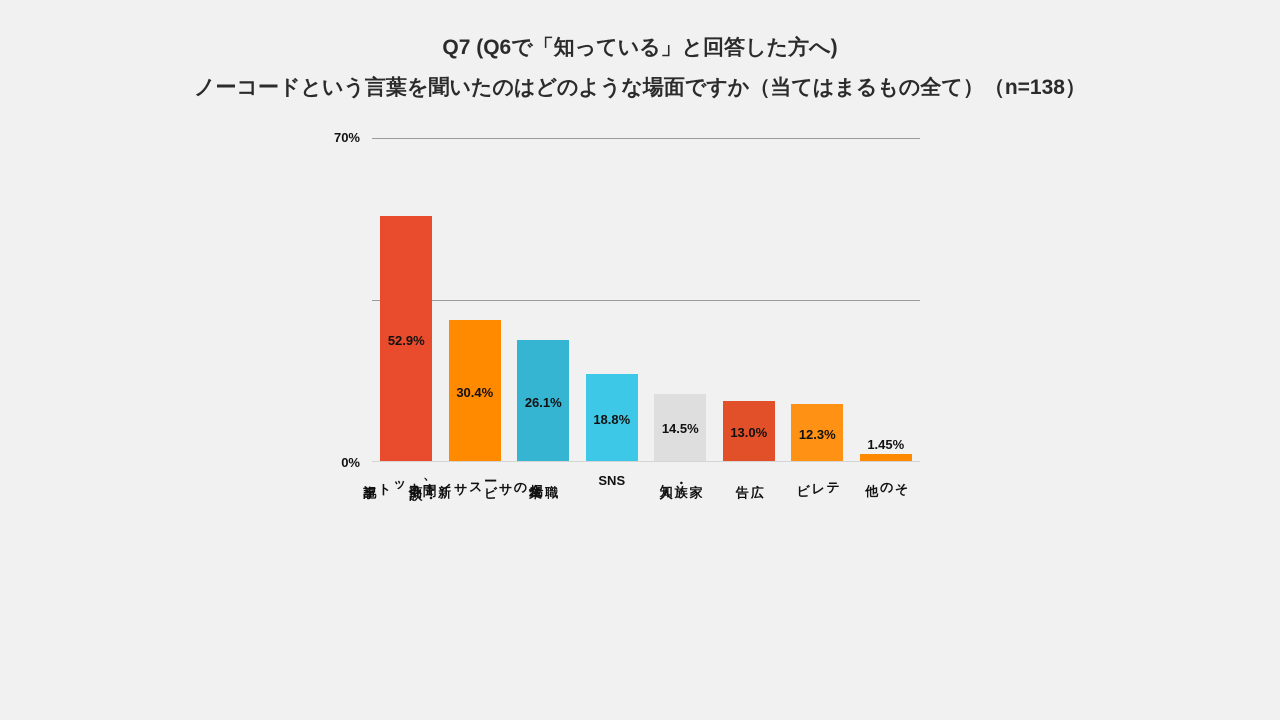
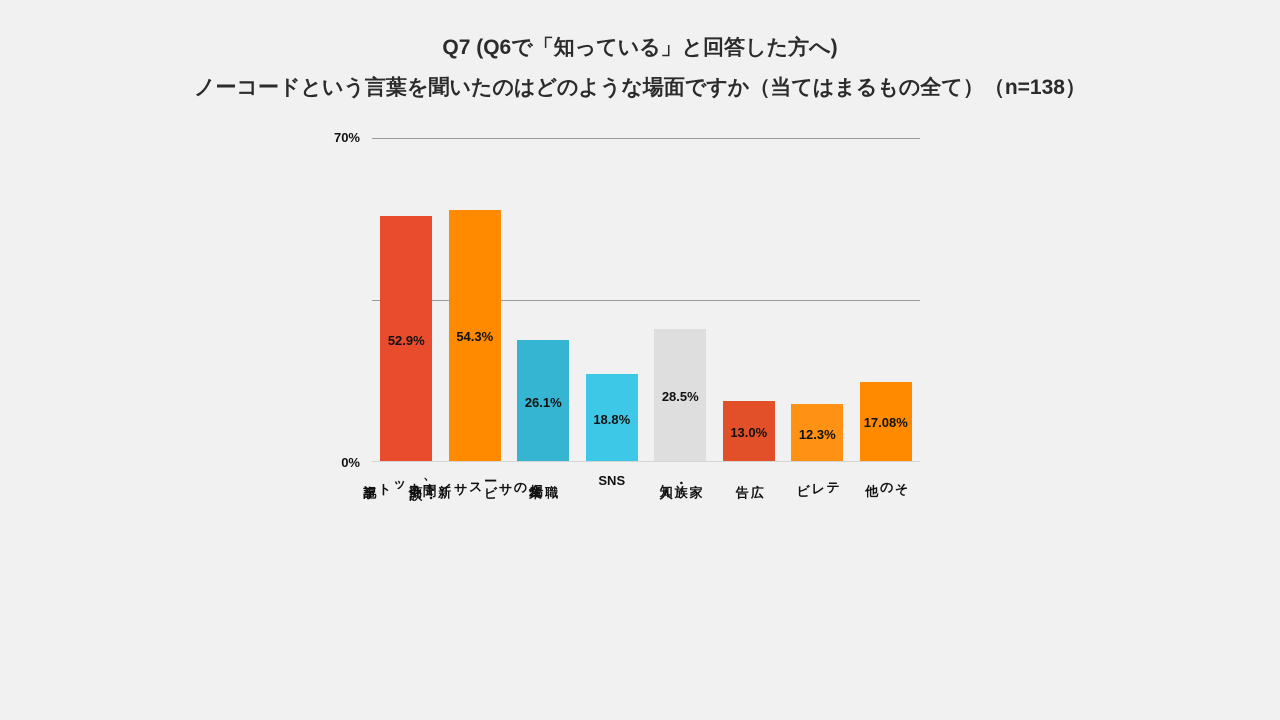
企業のサービスサイト・商談: 30.4% -> 54.3%
家族・知人: 14.5% -> 28.5%
その他: 1.45% -> 17.08%
